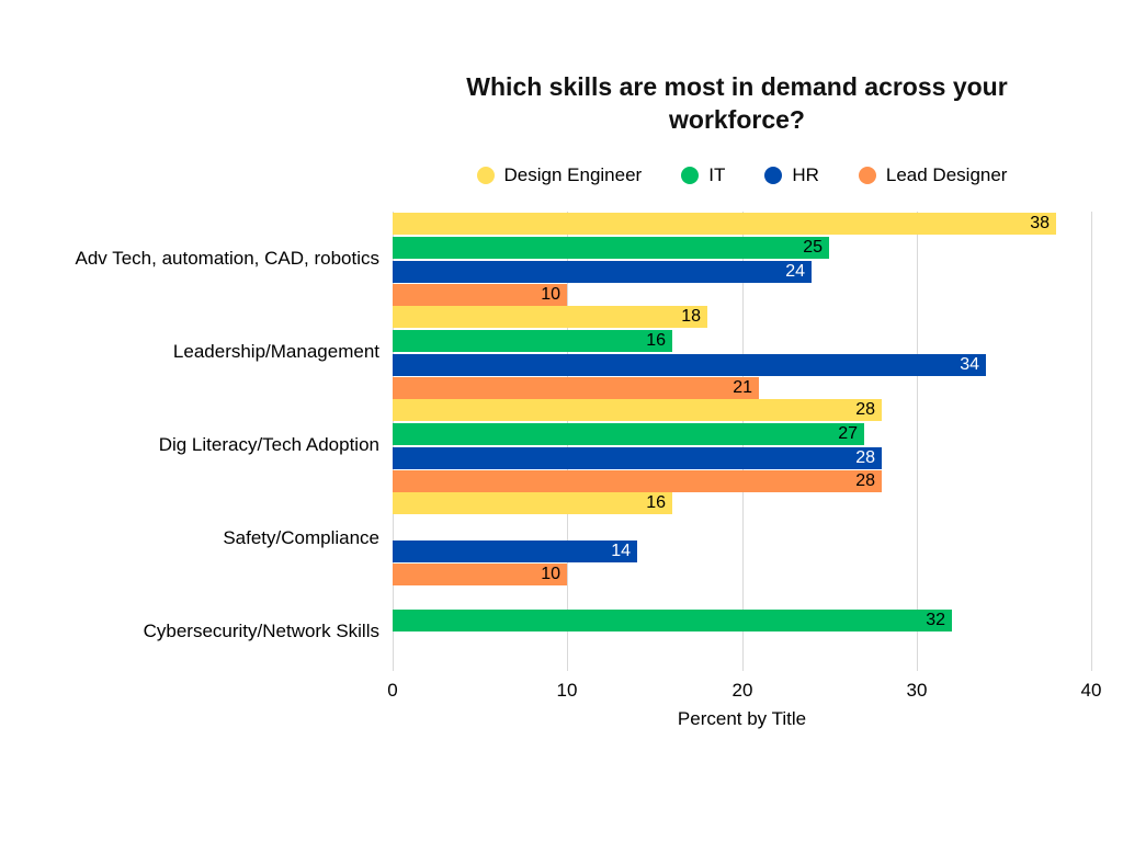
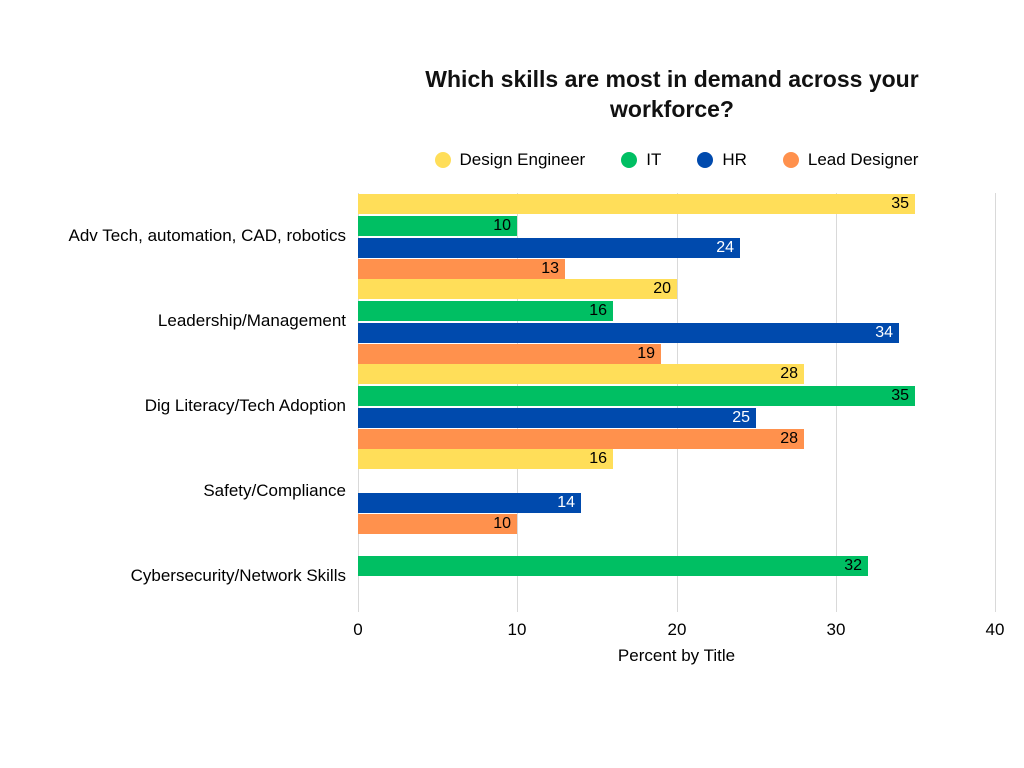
Design Engineer/Adv Tech, automation, CAD, robotics: 38 -> 35
IT/Adv Tech, automation, CAD, robotics: 25 -> 10
Lead Designer/Adv Tech, automation, CAD, robotics: 10 -> 13
Design Engineer/Leadership/Management: 18 -> 20
Lead Designer/Leadership/Management: 21 -> 19
IT/Dig Literacy/Tech Adoption: 27 -> 35
HR/Dig Literacy/Tech Adoption: 28 -> 25
